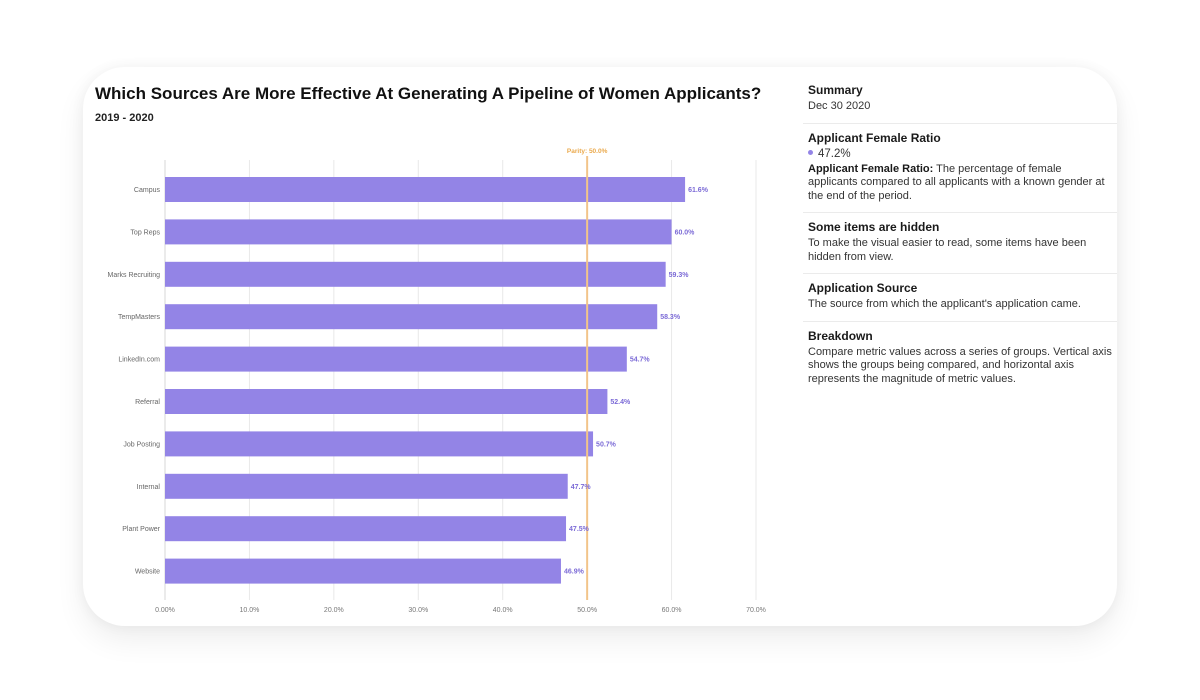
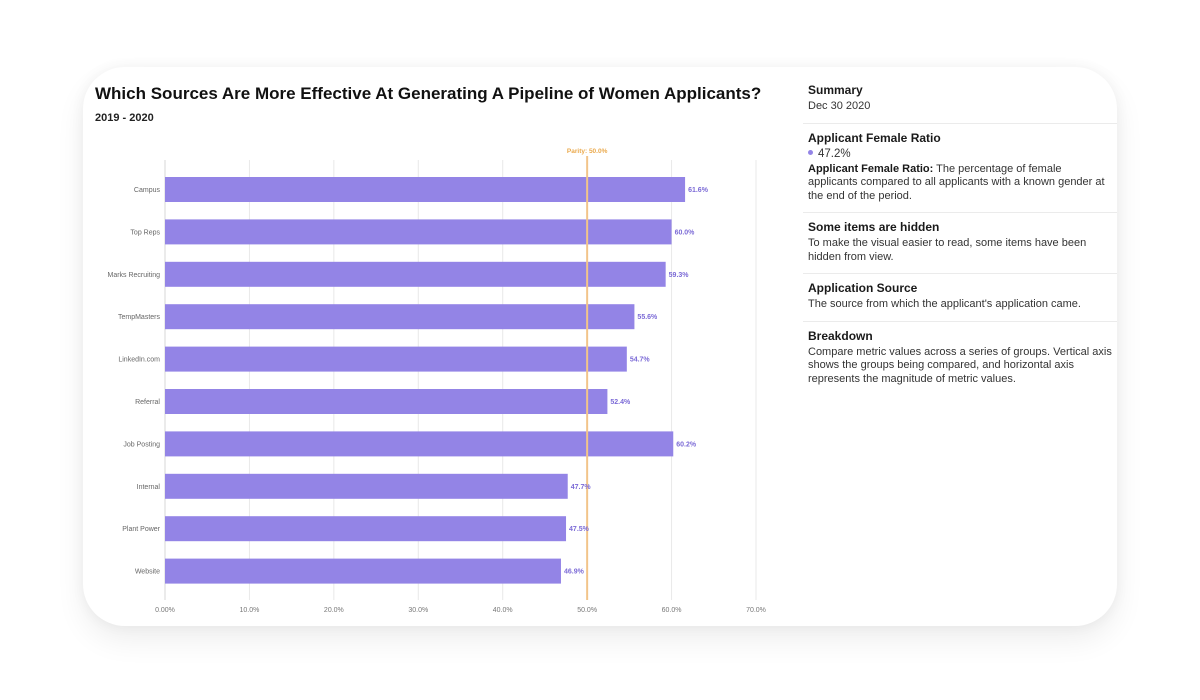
TempMasters: 58.3% -> 55.6%
Job Posting: 50.7% -> 60.2%
